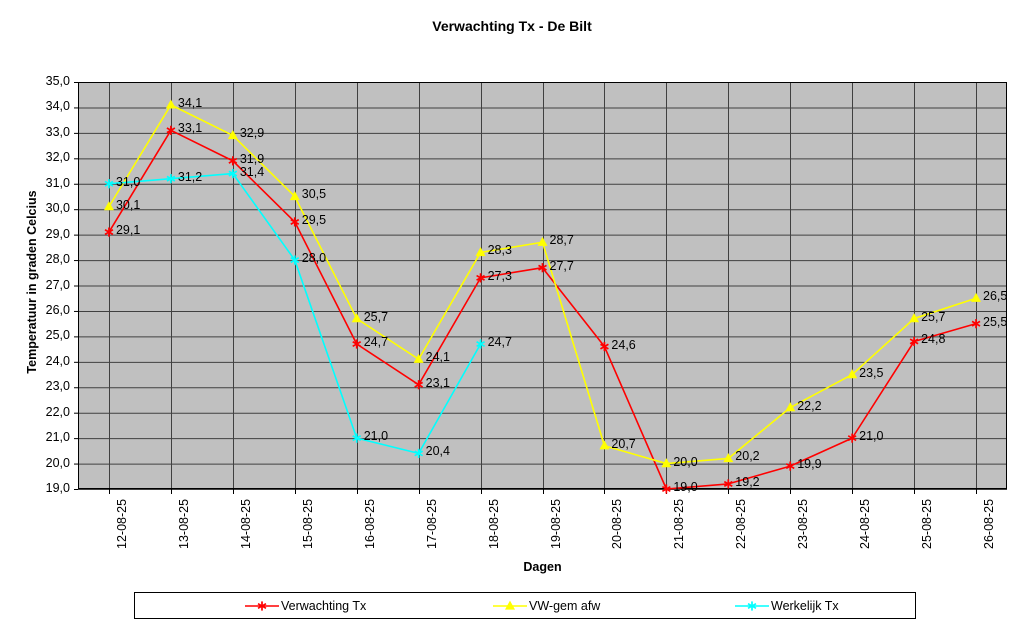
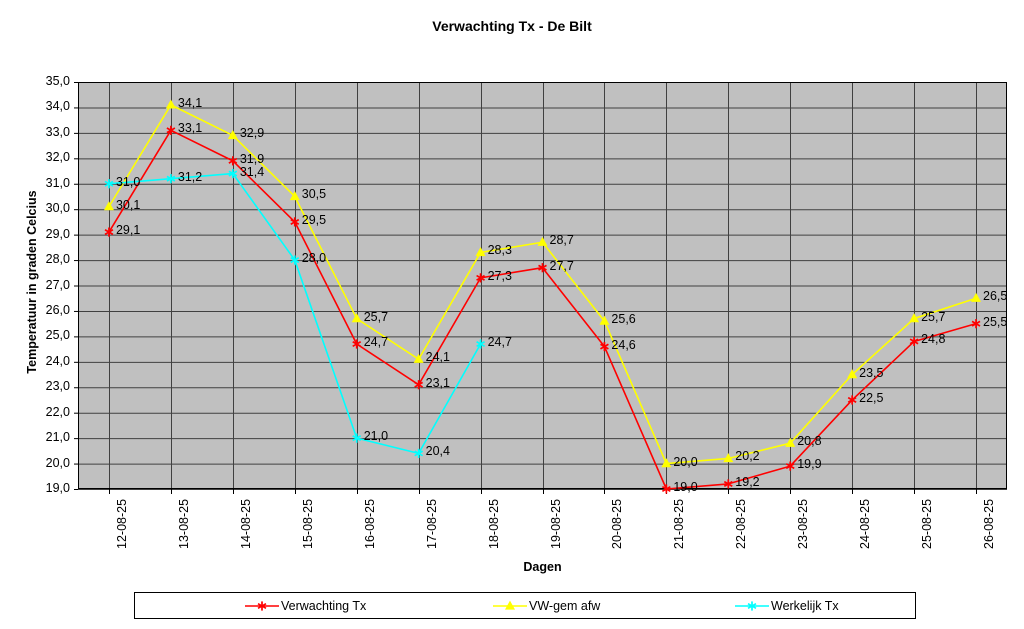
VW-gem afw/20-08-25: 20,7 -> 25,6
VW-gem afw/23-08-25: 22,2 -> 20,8
Verwachting Tx/24-08-25: 21,0 -> 22,5
